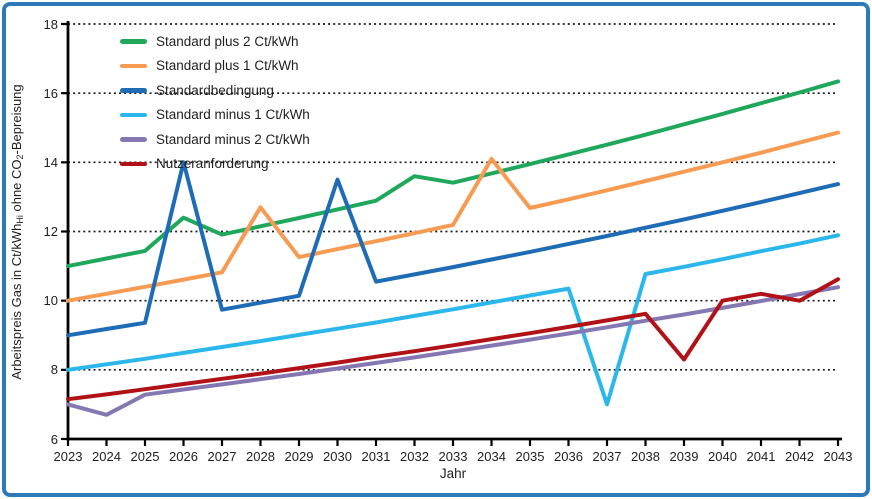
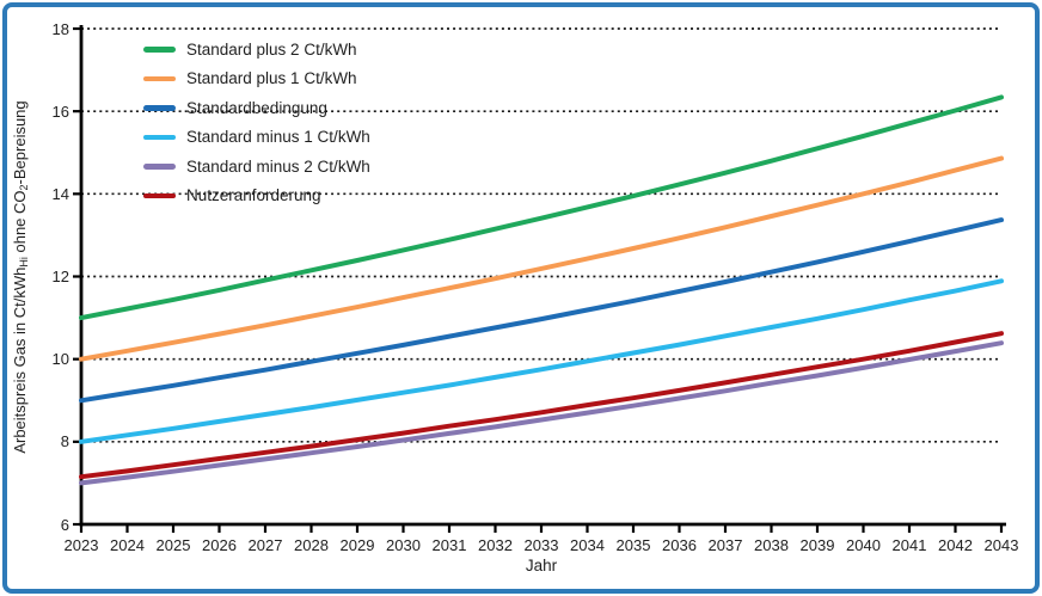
Standard minus 2 Ct/kWh/2024: 6.7 -> 7.1
Standard plus 2 Ct/kWh/2026: 12.4 -> 11.7
Standardbedingung/2026: 14.0 -> 9.6
Standard plus 1 Ct/kWh/2028: 12.7 -> 11.0
Standardbedingung/2030: 13.5 -> 10.3
Standard plus 2 Ct/kWh/2032: 13.6 -> 13.2
Standard plus 1 Ct/kWh/2034: 14.1 -> 12.4
Standard minus 1 Ct/kWh/2037: 7.0 -> 10.6
Nutzeranforderung/2039: 8.3 -> 9.8
Nutzeranforderung/2042: 10.0 -> 10.4
